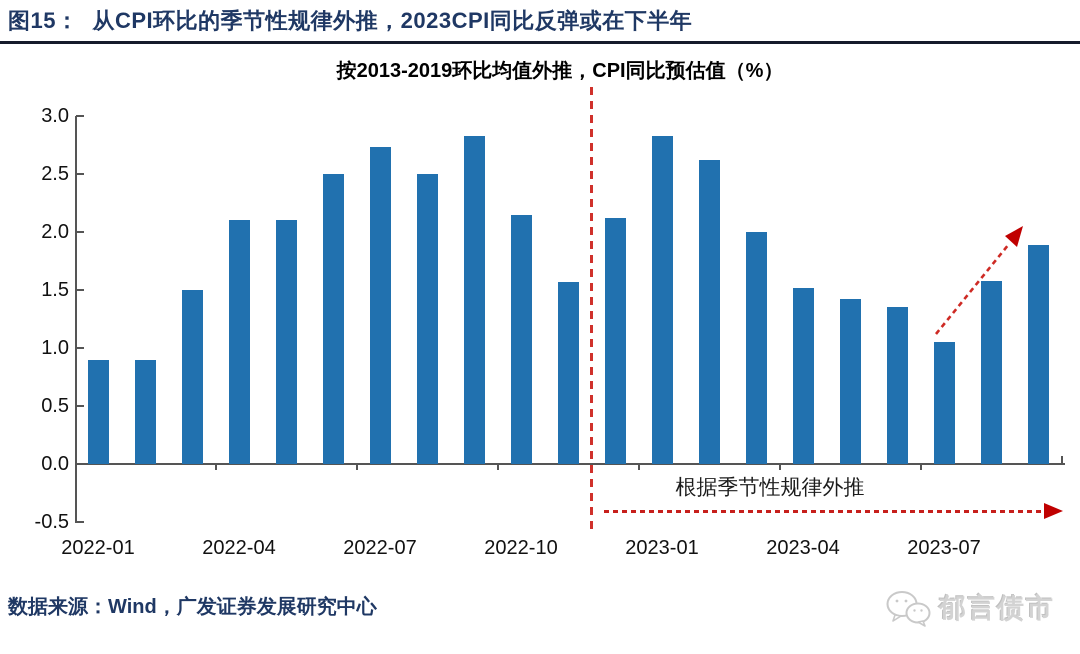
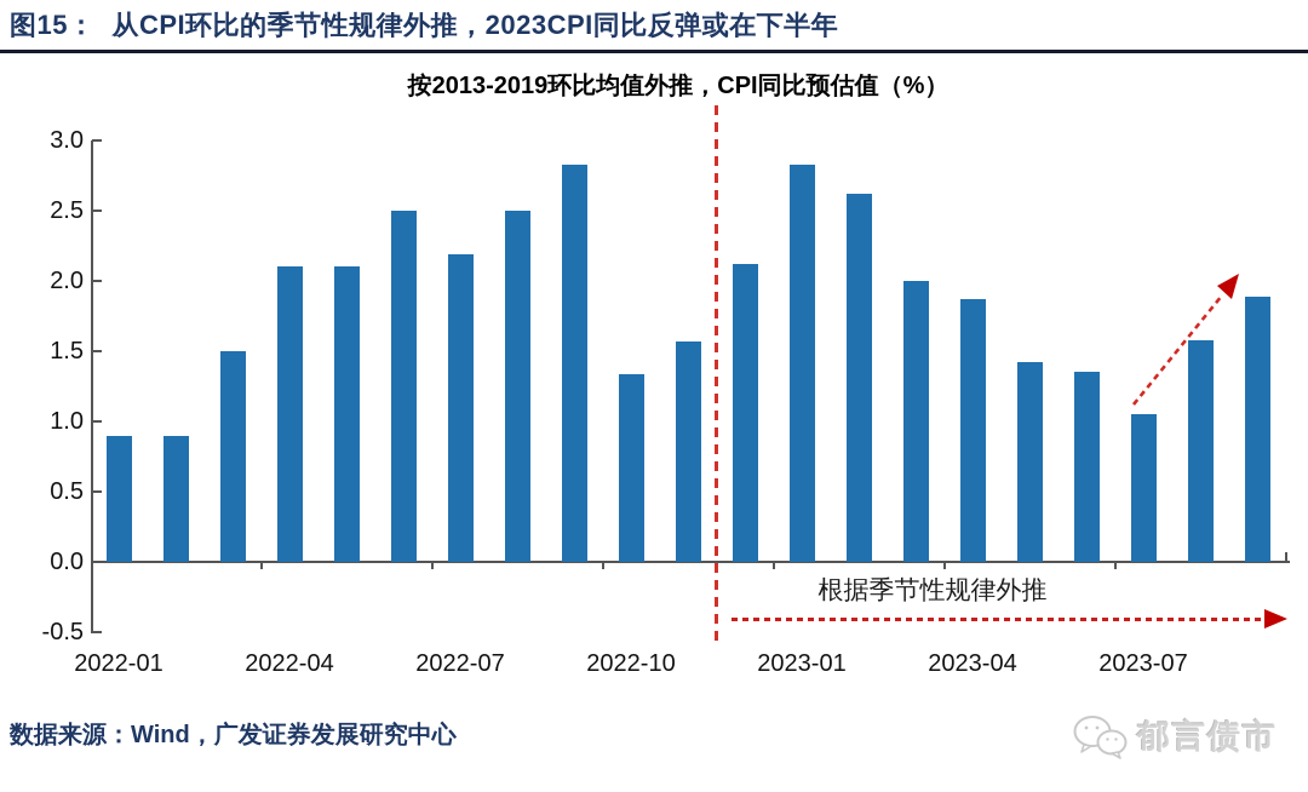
2022-07: 2.73 -> 2.19
2022-10: 2.15 -> 1.34
2023-04: 1.52 -> 1.87
